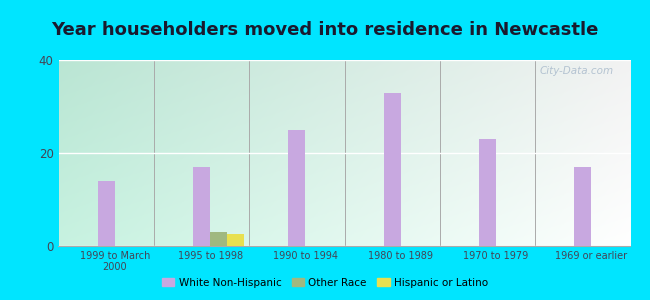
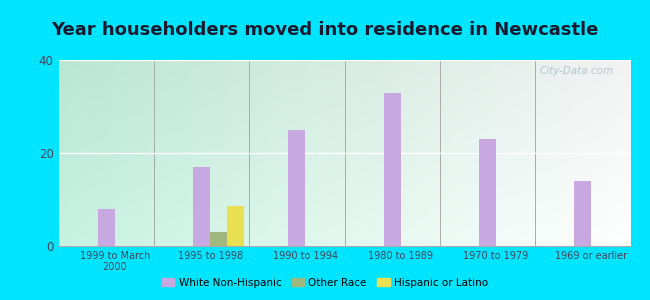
White Non-Hispanic/1999 to March 2000: 14 -> 8
Hispanic or Latino/1995 to 1998: 2.5 -> 8.5
White Non-Hispanic/1969 or earlier: 17 -> 14
